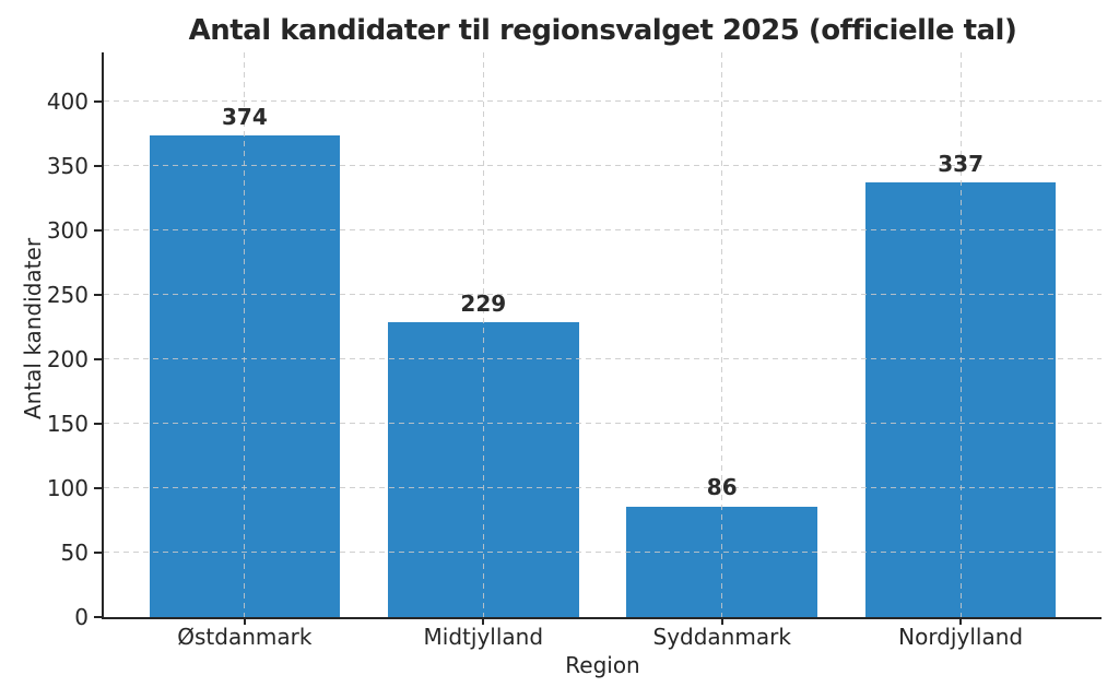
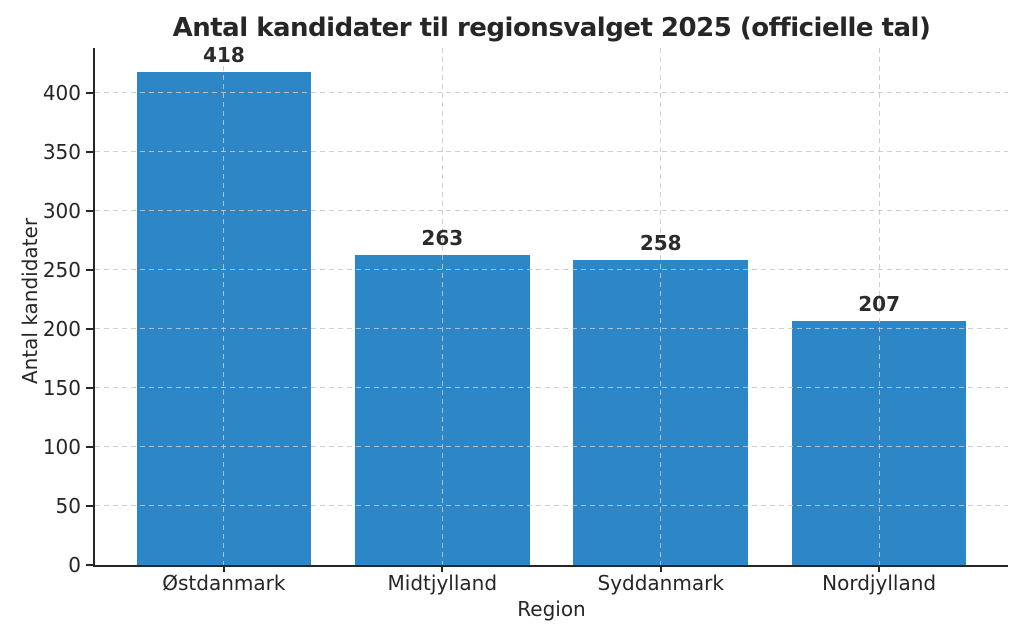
Østdanmark: 374 -> 418
Midtjylland: 229 -> 263
Syddanmark: 86 -> 258
Nordjylland: 337 -> 207
